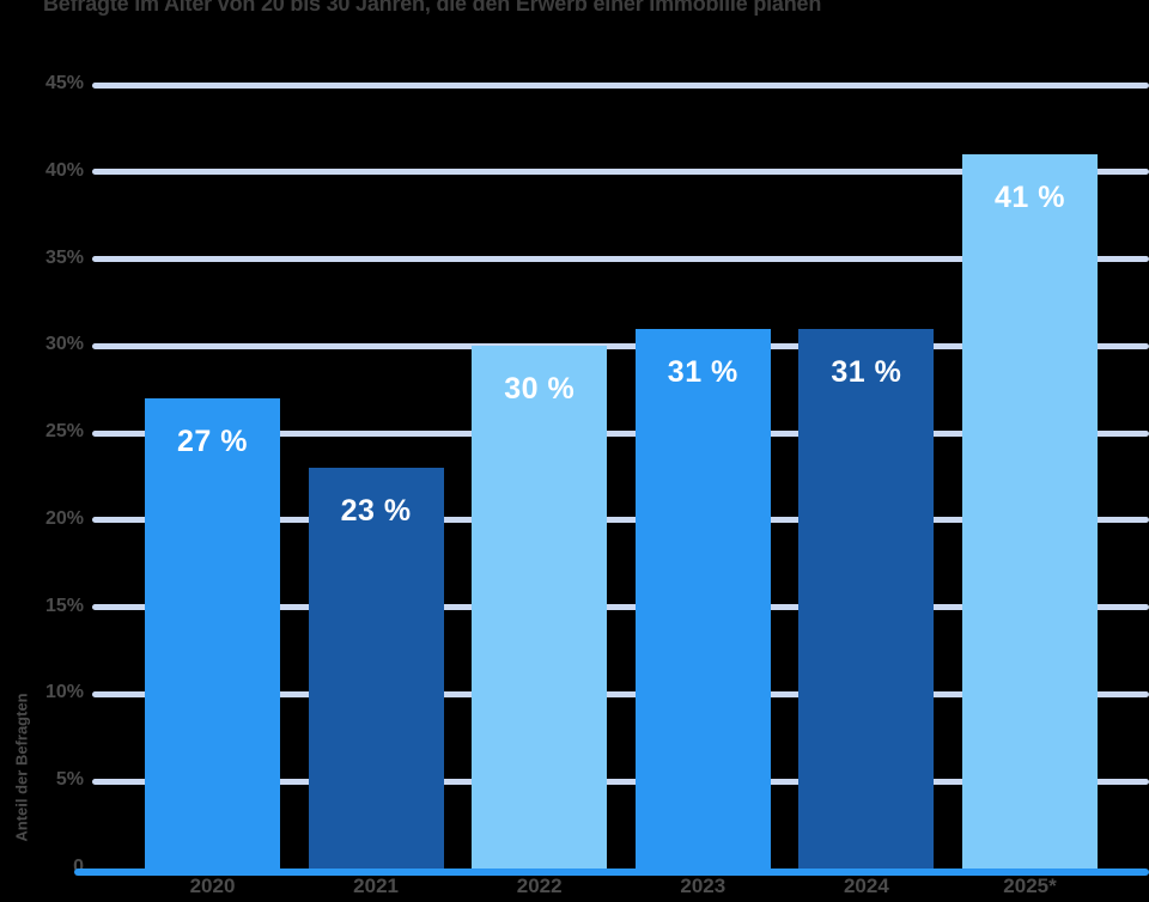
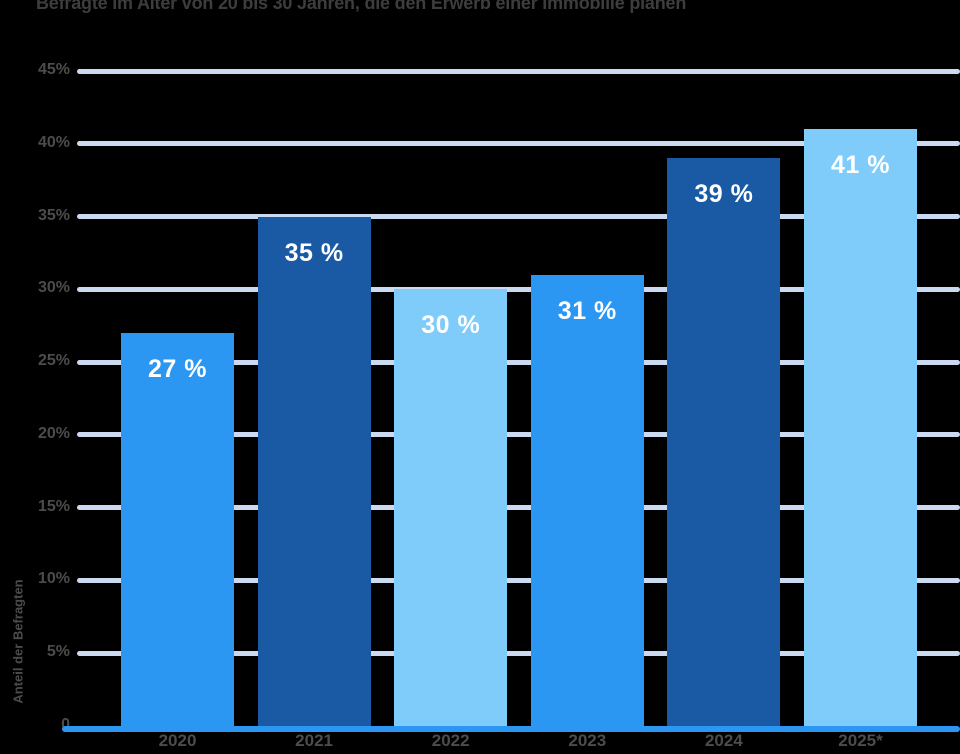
2021: 23 -> 35
2024: 31 -> 39
